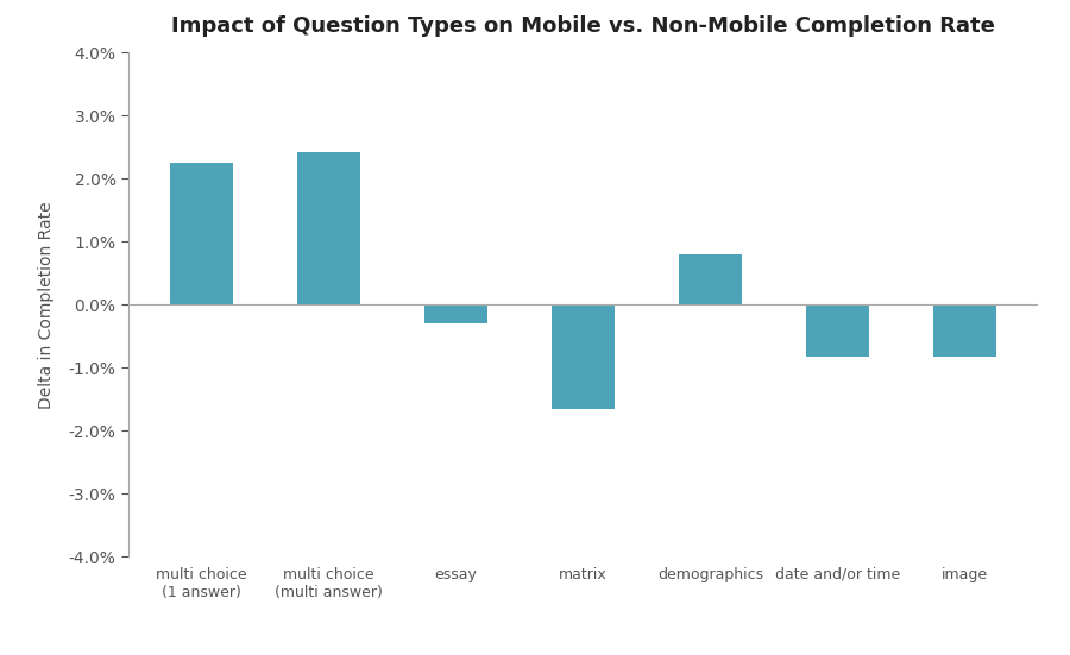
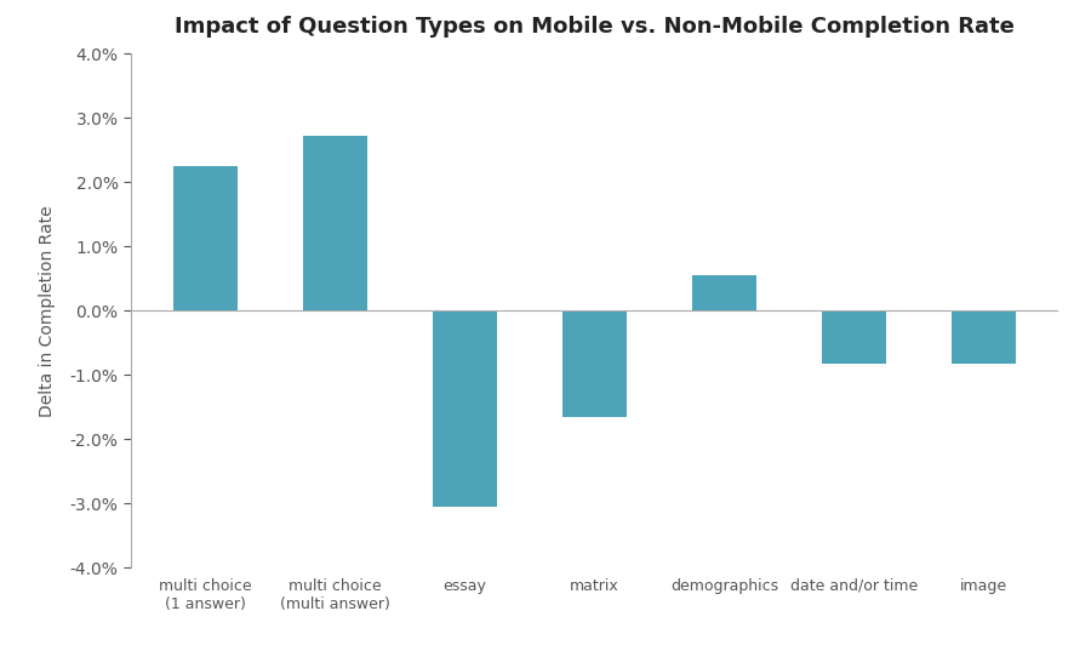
multi choice (multi answer): 2.42% -> 2.72%
essay: -0.30% -> -3.05%
demographics: 0.80% -> 0.55%
